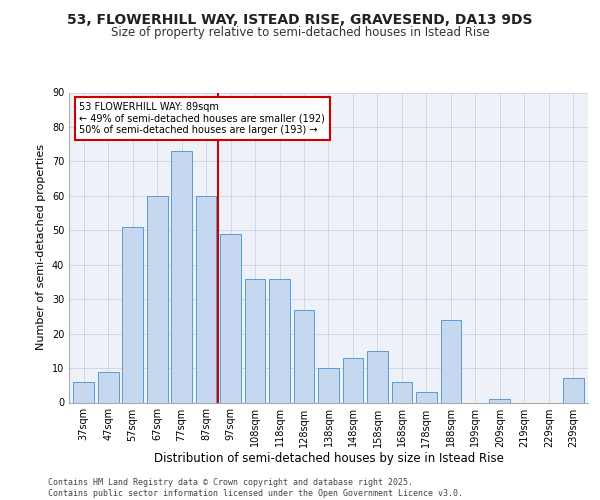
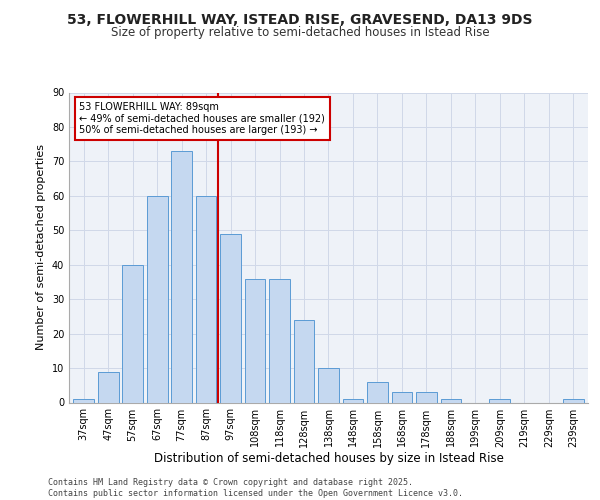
37sqm: 6 -> 1
57sqm: 51 -> 40
128sqm: 27 -> 24
148sqm: 13 -> 1
158sqm: 15 -> 6
168sqm: 6 -> 3
188sqm: 24 -> 1
239sqm: 7 -> 1
